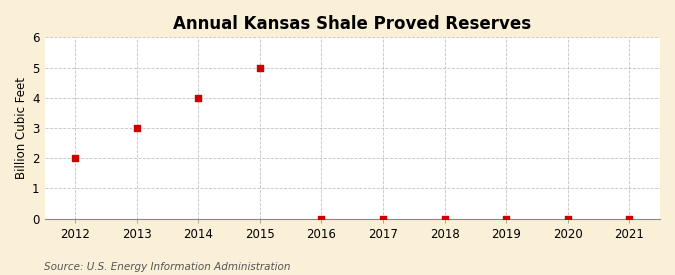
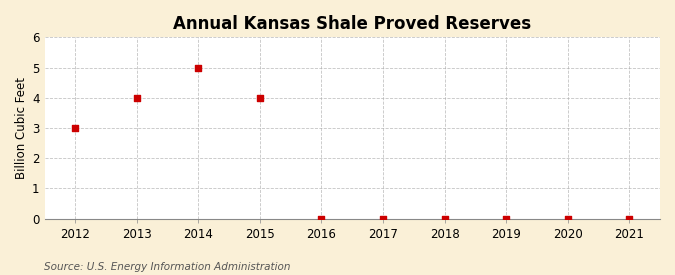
2012: 2 -> 3
2013: 3 -> 4
2014: 4 -> 5
2015: 5 -> 4
